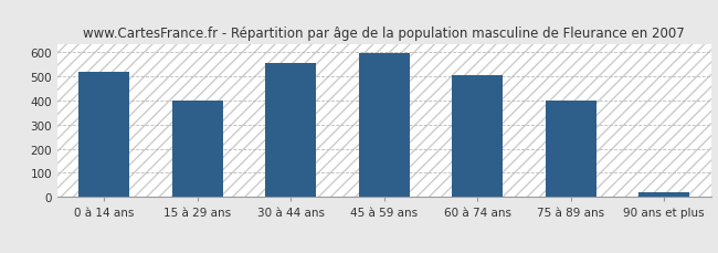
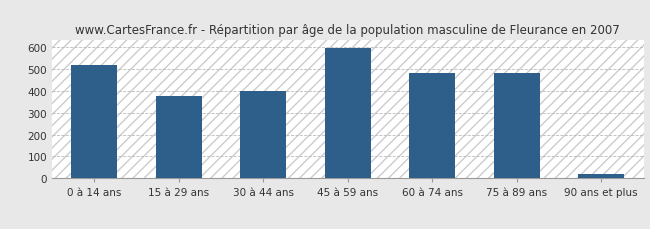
15 à 29 ans: 398 -> 375
30 à 44 ans: 555 -> 400
60 à 74 ans: 503 -> 480
75 à 89 ans: 399 -> 480
